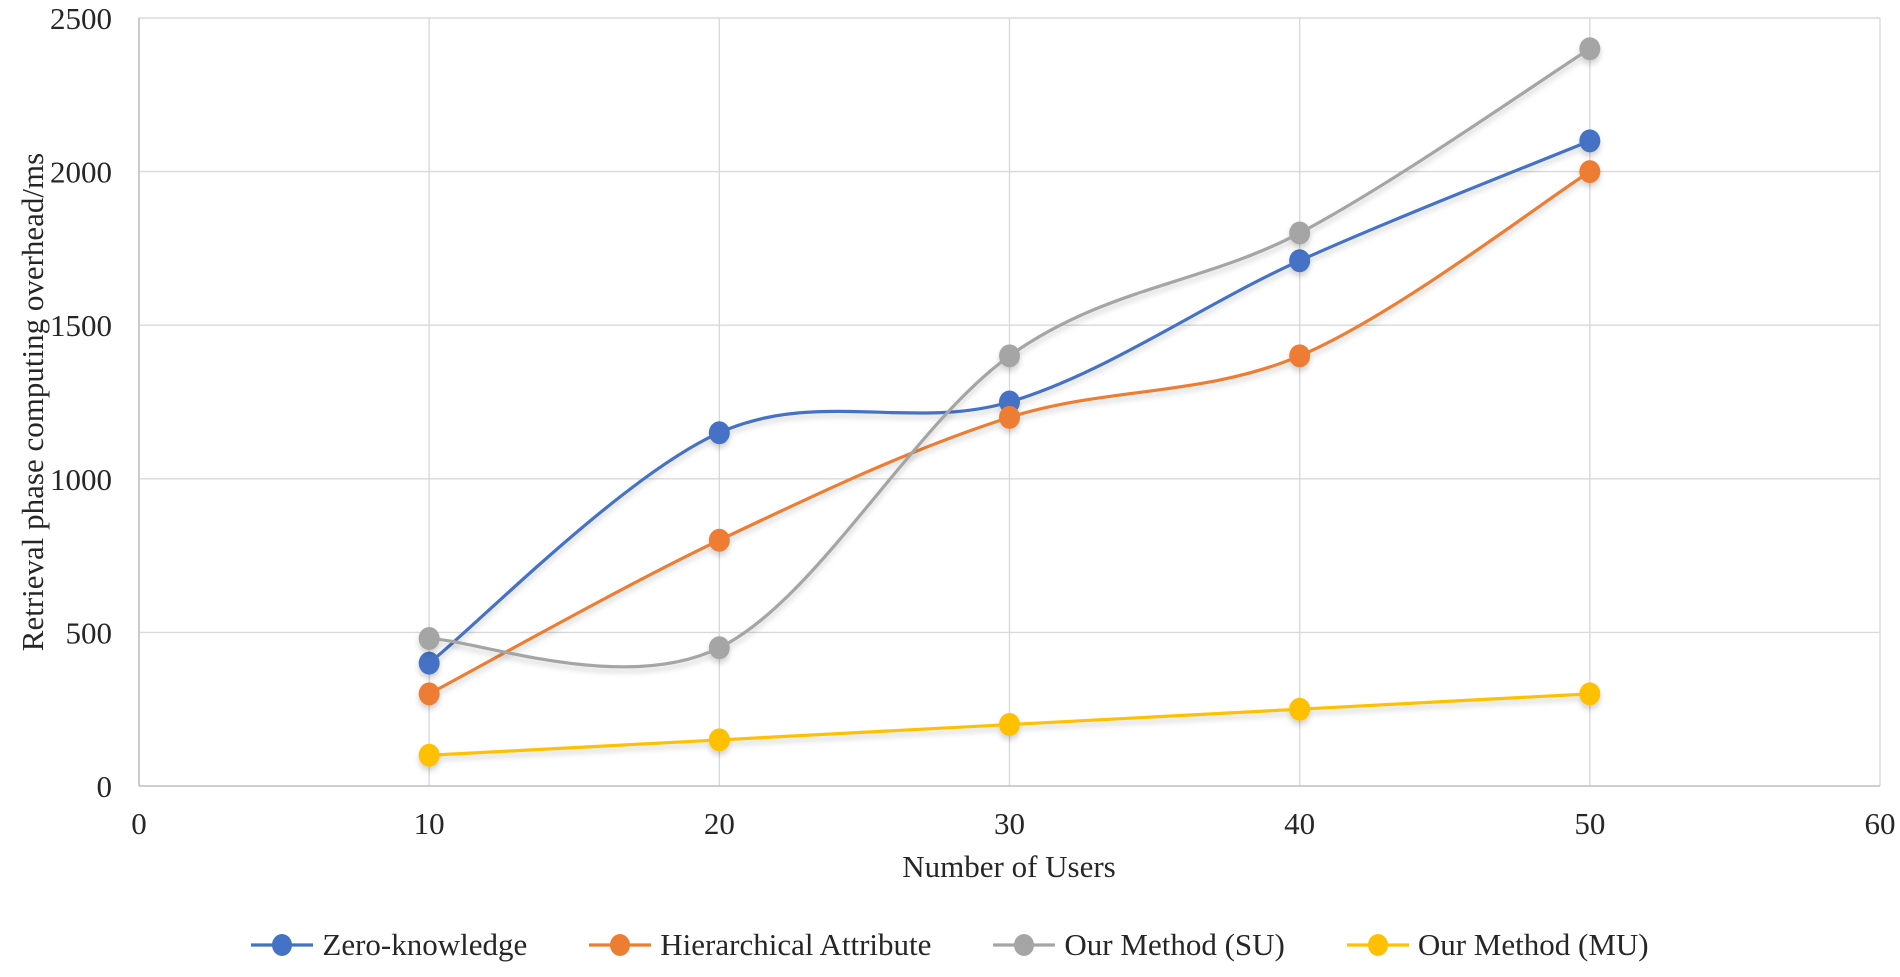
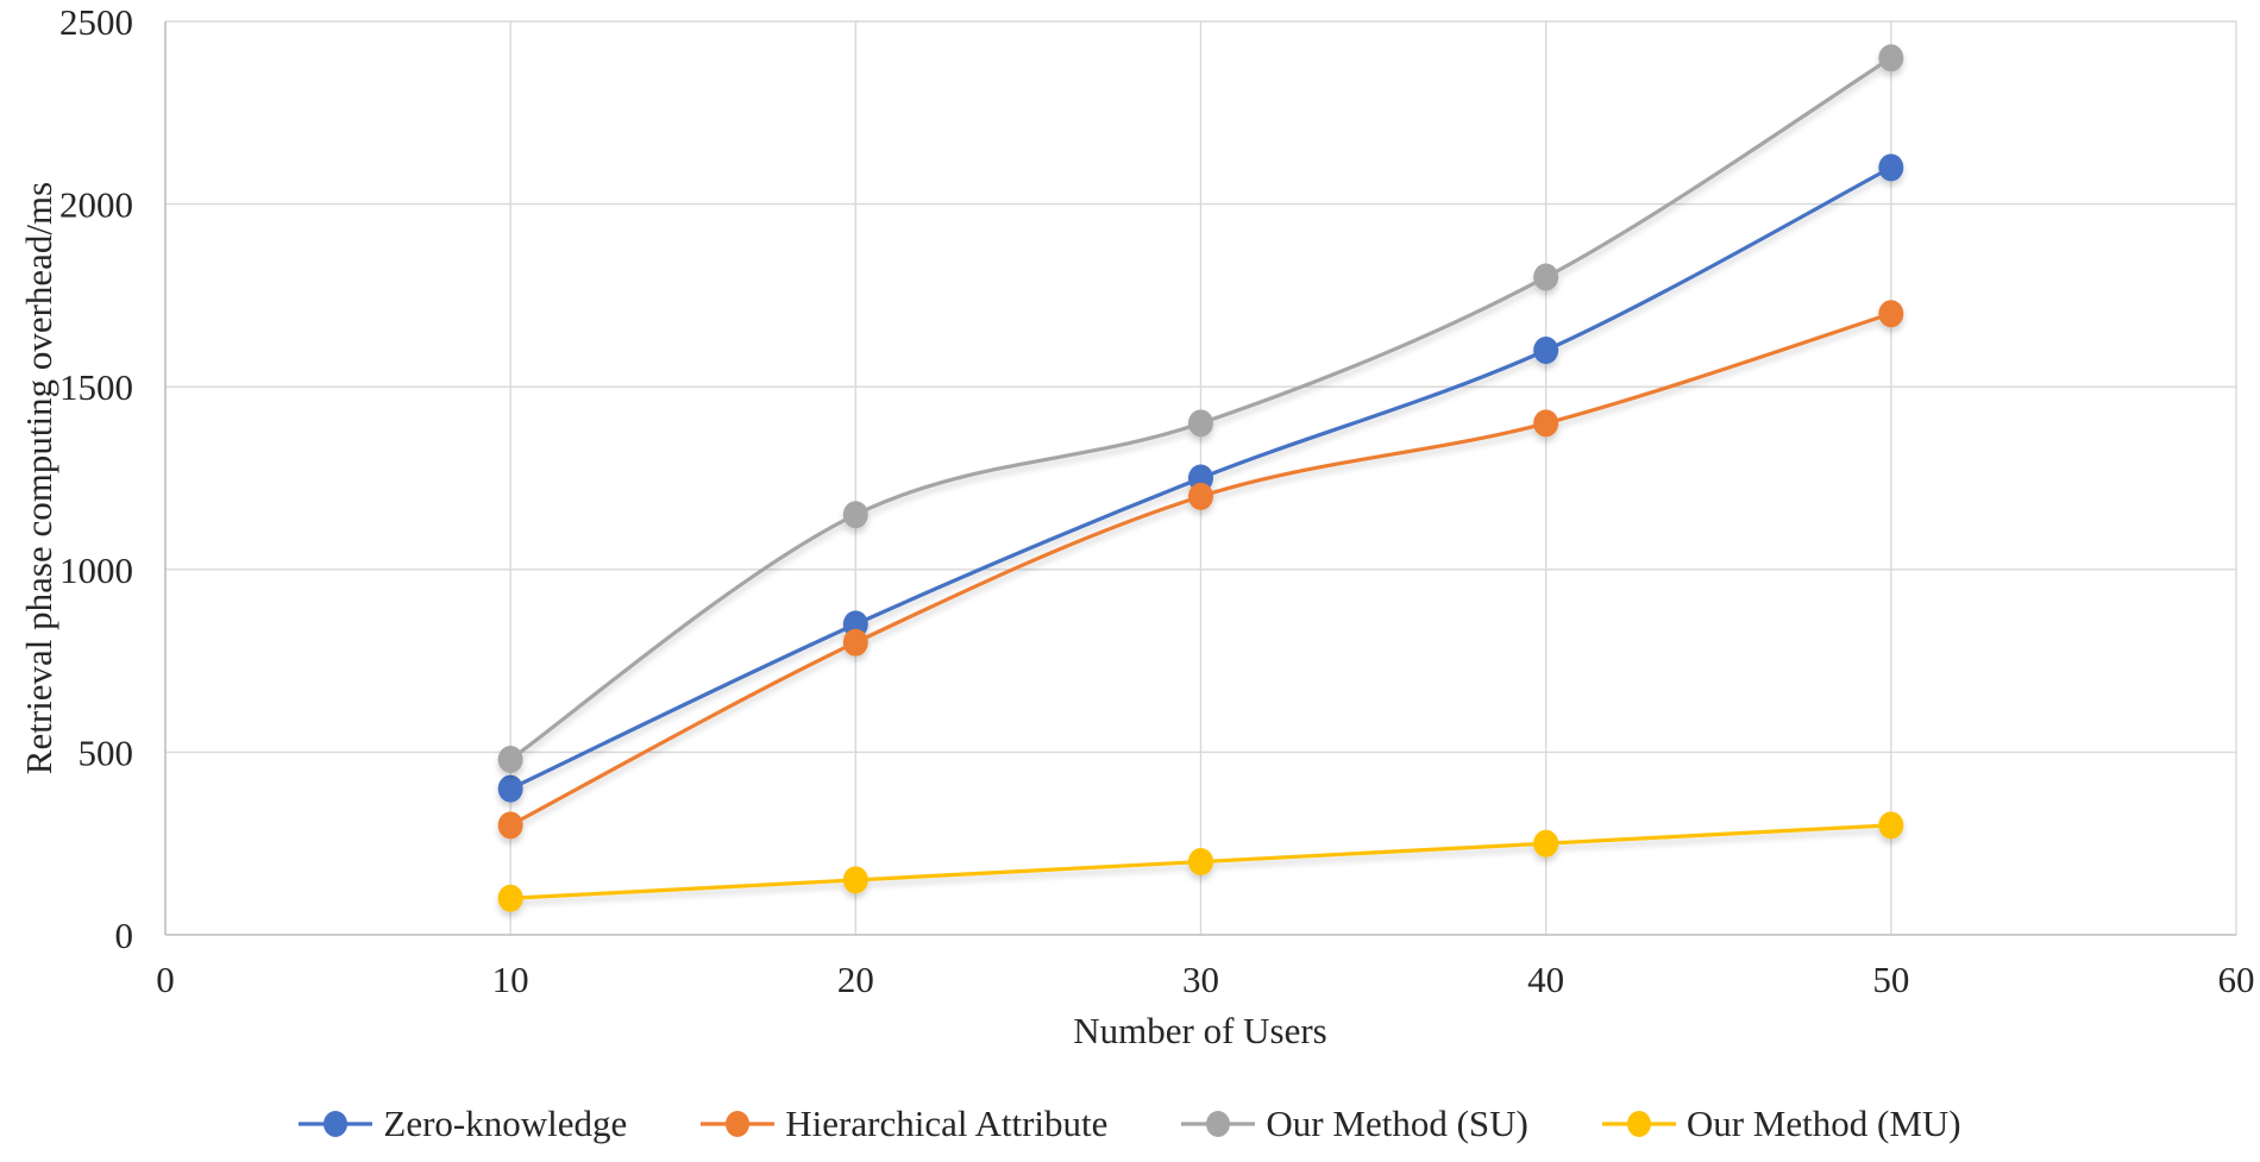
Zero-knowledge/20: 1150 -> 850
Our Method (SU)/20: 450 -> 1150
Zero-knowledge/40: 1710 -> 1600
Hierarchical Attribute/50: 2000 -> 1700
